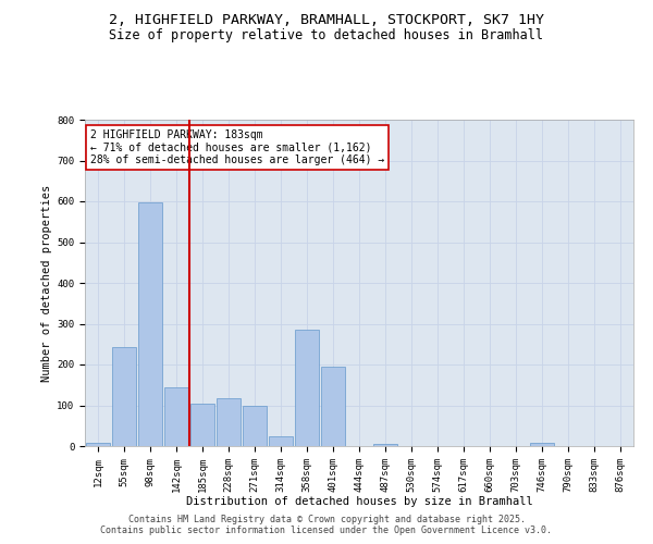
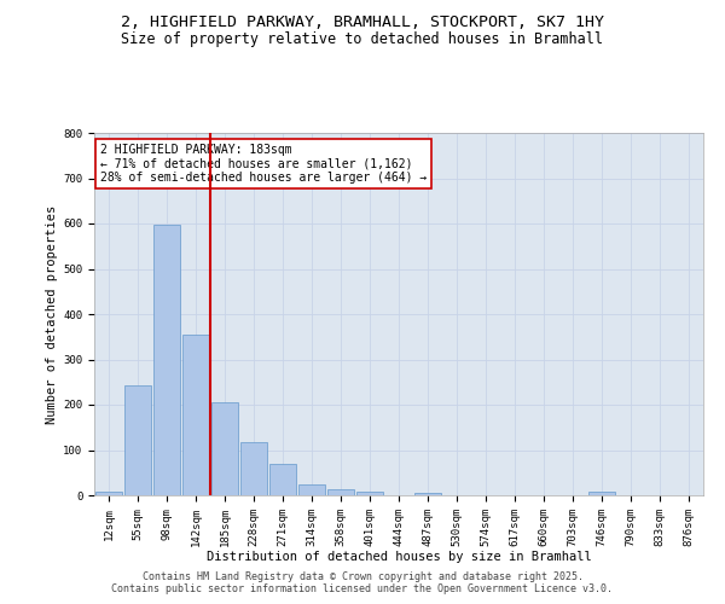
142sqm: 145 -> 355
185sqm: 105 -> 205
271sqm: 100 -> 70
358sqm: 285 -> 13
401sqm: 195 -> 8
